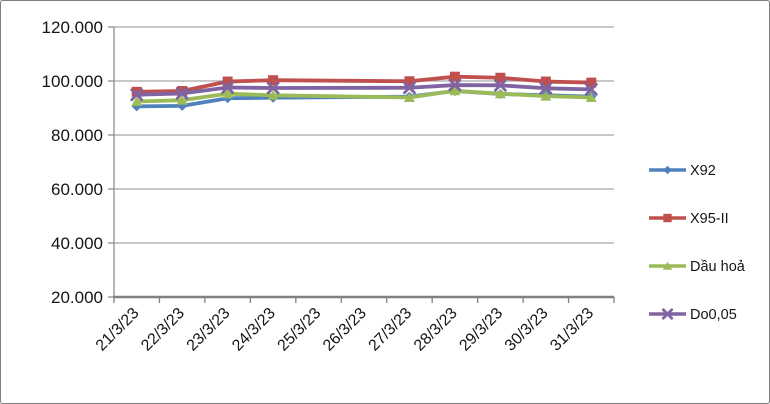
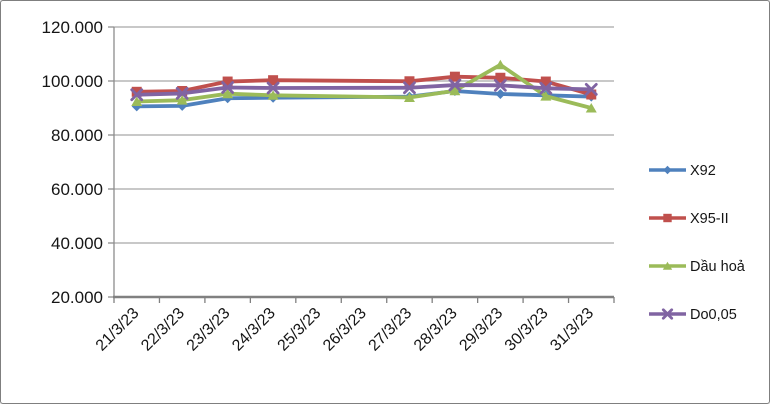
Dầu hoả/29/3/23: 95000 -> 106000
X95-II/31/3/23: 99000 -> 95000
Dầu hoả/31/3/23: 94000 -> 90000
